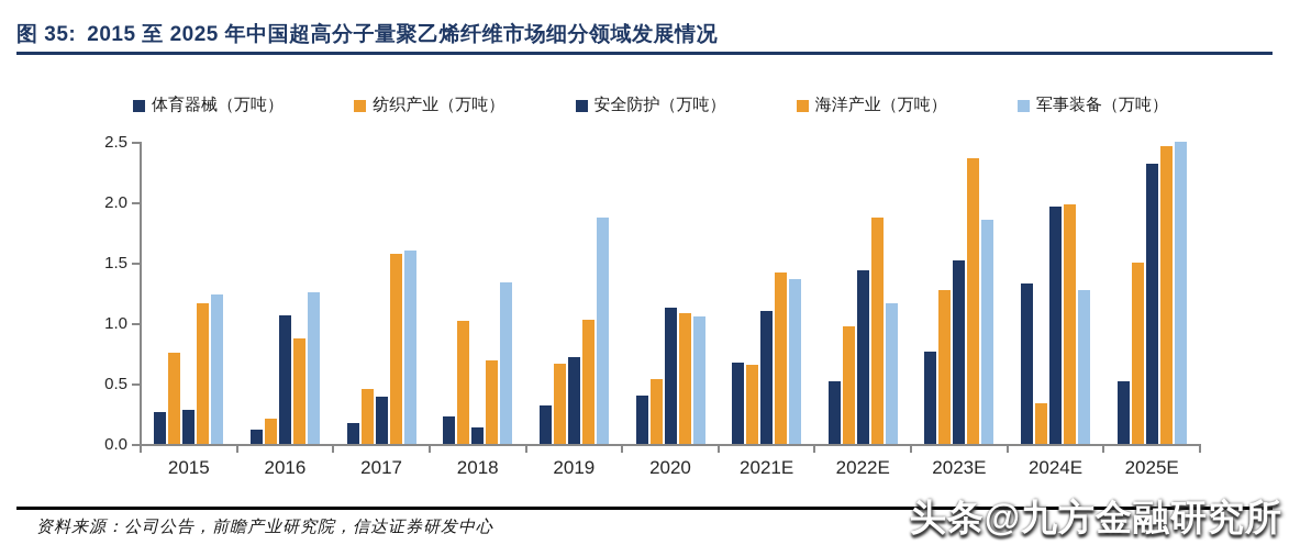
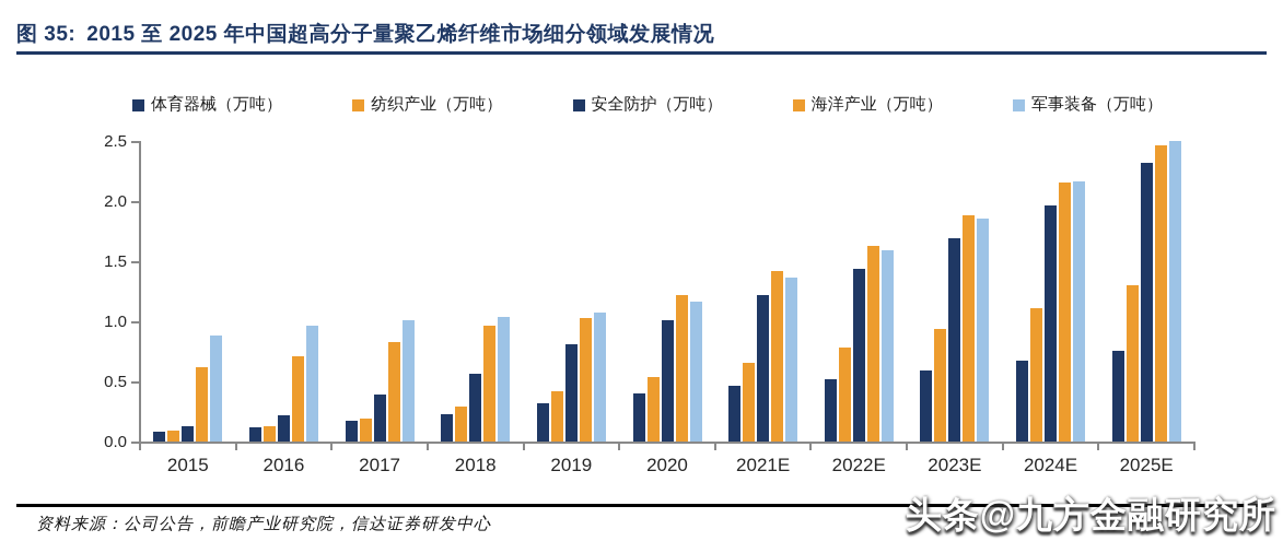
体育器械（万吨）/2015: 0.26 -> 0.08
纺织产业（万吨）/2015: 0.75 -> 0.09
安全防护（万吨）/2015: 0.28 -> 0.13
海洋产业（万吨）/2015: 1.16 -> 0.62
军事装备（万吨）/2015: 1.24 -> 0.88
纺织产业（万吨）/2016: 0.21 -> 0.13
安全防护（万吨）/2016: 1.06 -> 0.22
海洋产业（万吨）/2016: 0.87 -> 0.71
军事装备（万吨）/2016: 1.25 -> 0.96
纺织产业（万吨）/2017: 0.45 -> 0.19
海洋产业（万吨）/2017: 1.57 -> 0.83
军事装备（万吨）/2017: 1.60 -> 1.01
纺织产业（万吨）/2018: 1.02 -> 0.29
安全防护（万吨）/2018: 0.14 -> 0.56
海洋产业（万吨）/2018: 0.69 -> 0.96
军事装备（万吨）/2018: 1.34 -> 1.04
纺织产业（万吨）/2019: 0.66 -> 0.42
安全防护（万吨）/2019: 0.72 -> 0.81
军事装备（万吨）/2019: 1.87 -> 1.07
安全防护（万吨）/2020: 1.13 -> 1.01
海洋产业（万吨）/2020: 1.08 -> 1.22
军事装备（万吨）/2020: 1.05 -> 1.16
体育器械（万吨）/2021E: 0.67 -> 0.46
安全防护（万吨）/2021E: 1.10 -> 1.22
纺织产业（万吨）/2022E: 0.97 -> 0.78
海洋产业（万吨）/2022E: 1.87 -> 1.63
军事装备（万吨）/2022E: 1.16 -> 1.59
体育器械（万吨）/2023E: 0.76 -> 0.59
纺织产业（万吨）/2023E: 1.27 -> 0.94
安全防护（万吨）/2023E: 1.52 -> 1.69
海洋产业（万吨）/2023E: 2.36 -> 1.88
体育器械（万吨）/2024E: 1.33 -> 0.67
纺织产业（万吨）/2024E: 0.34 -> 1.11
海洋产业（万吨）/2024E: 1.98 -> 2.15
军事装备（万吨）/2024E: 1.27 -> 2.16
体育器械（万吨）/2025E: 0.52 -> 0.75
纺织产业（万吨）/2025E: 1.50 -> 1.30
